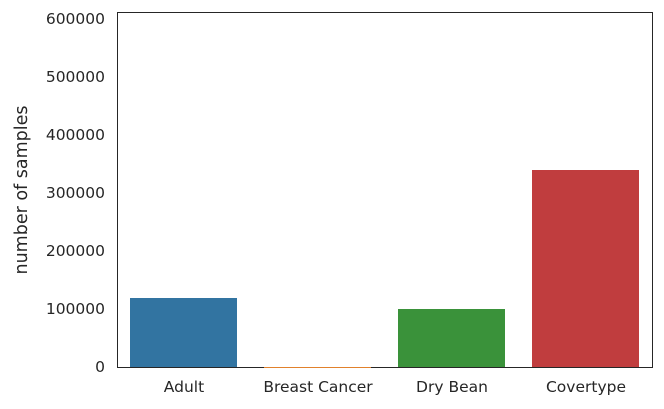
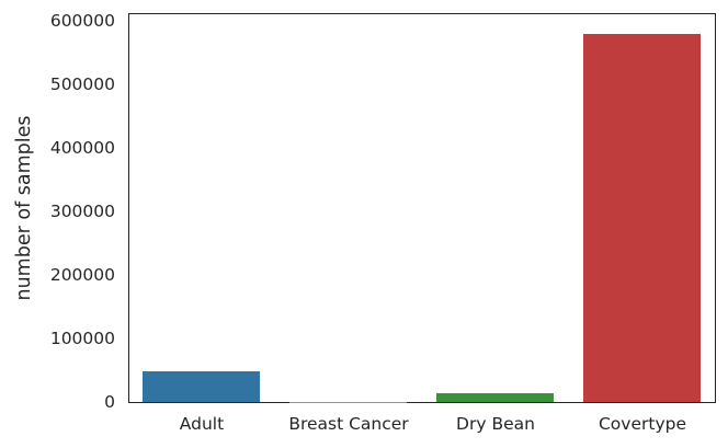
Adult: 120000 -> 50000
Dry Bean: 100000 -> 10000
Covertype: 340000 -> 580000
